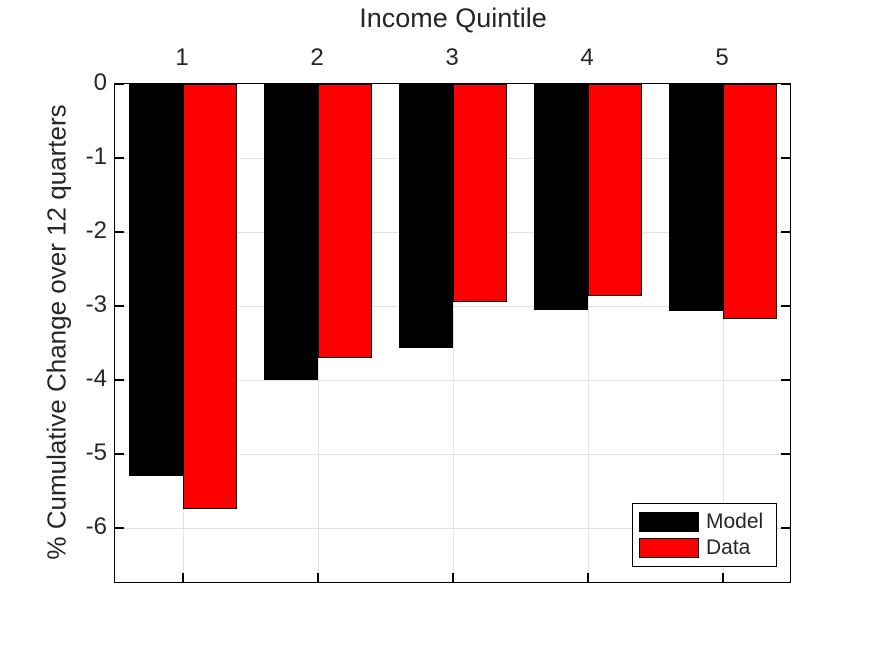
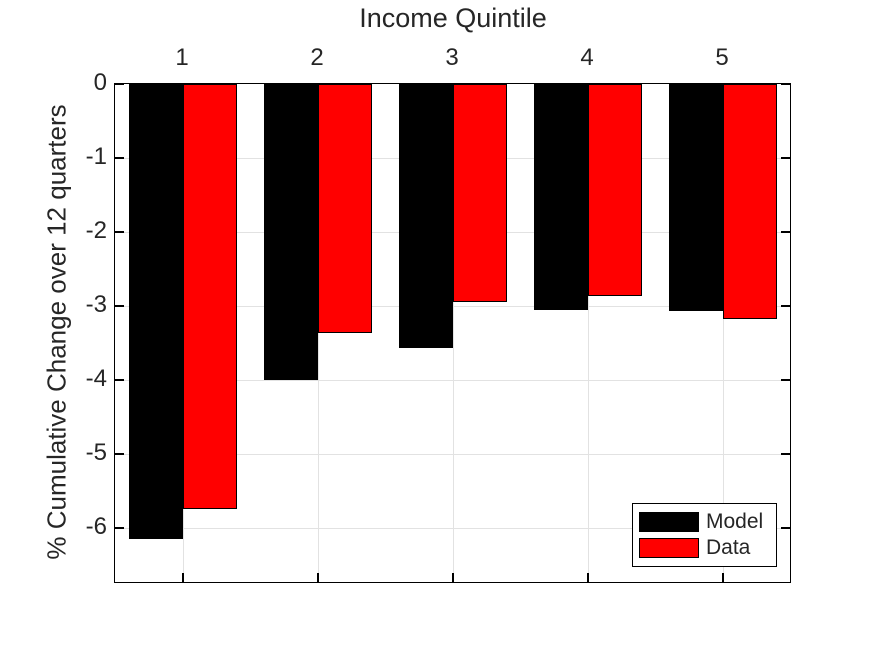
Model/1: -5.3 -> -6.2
Data/2: -3.7 -> -3.4
